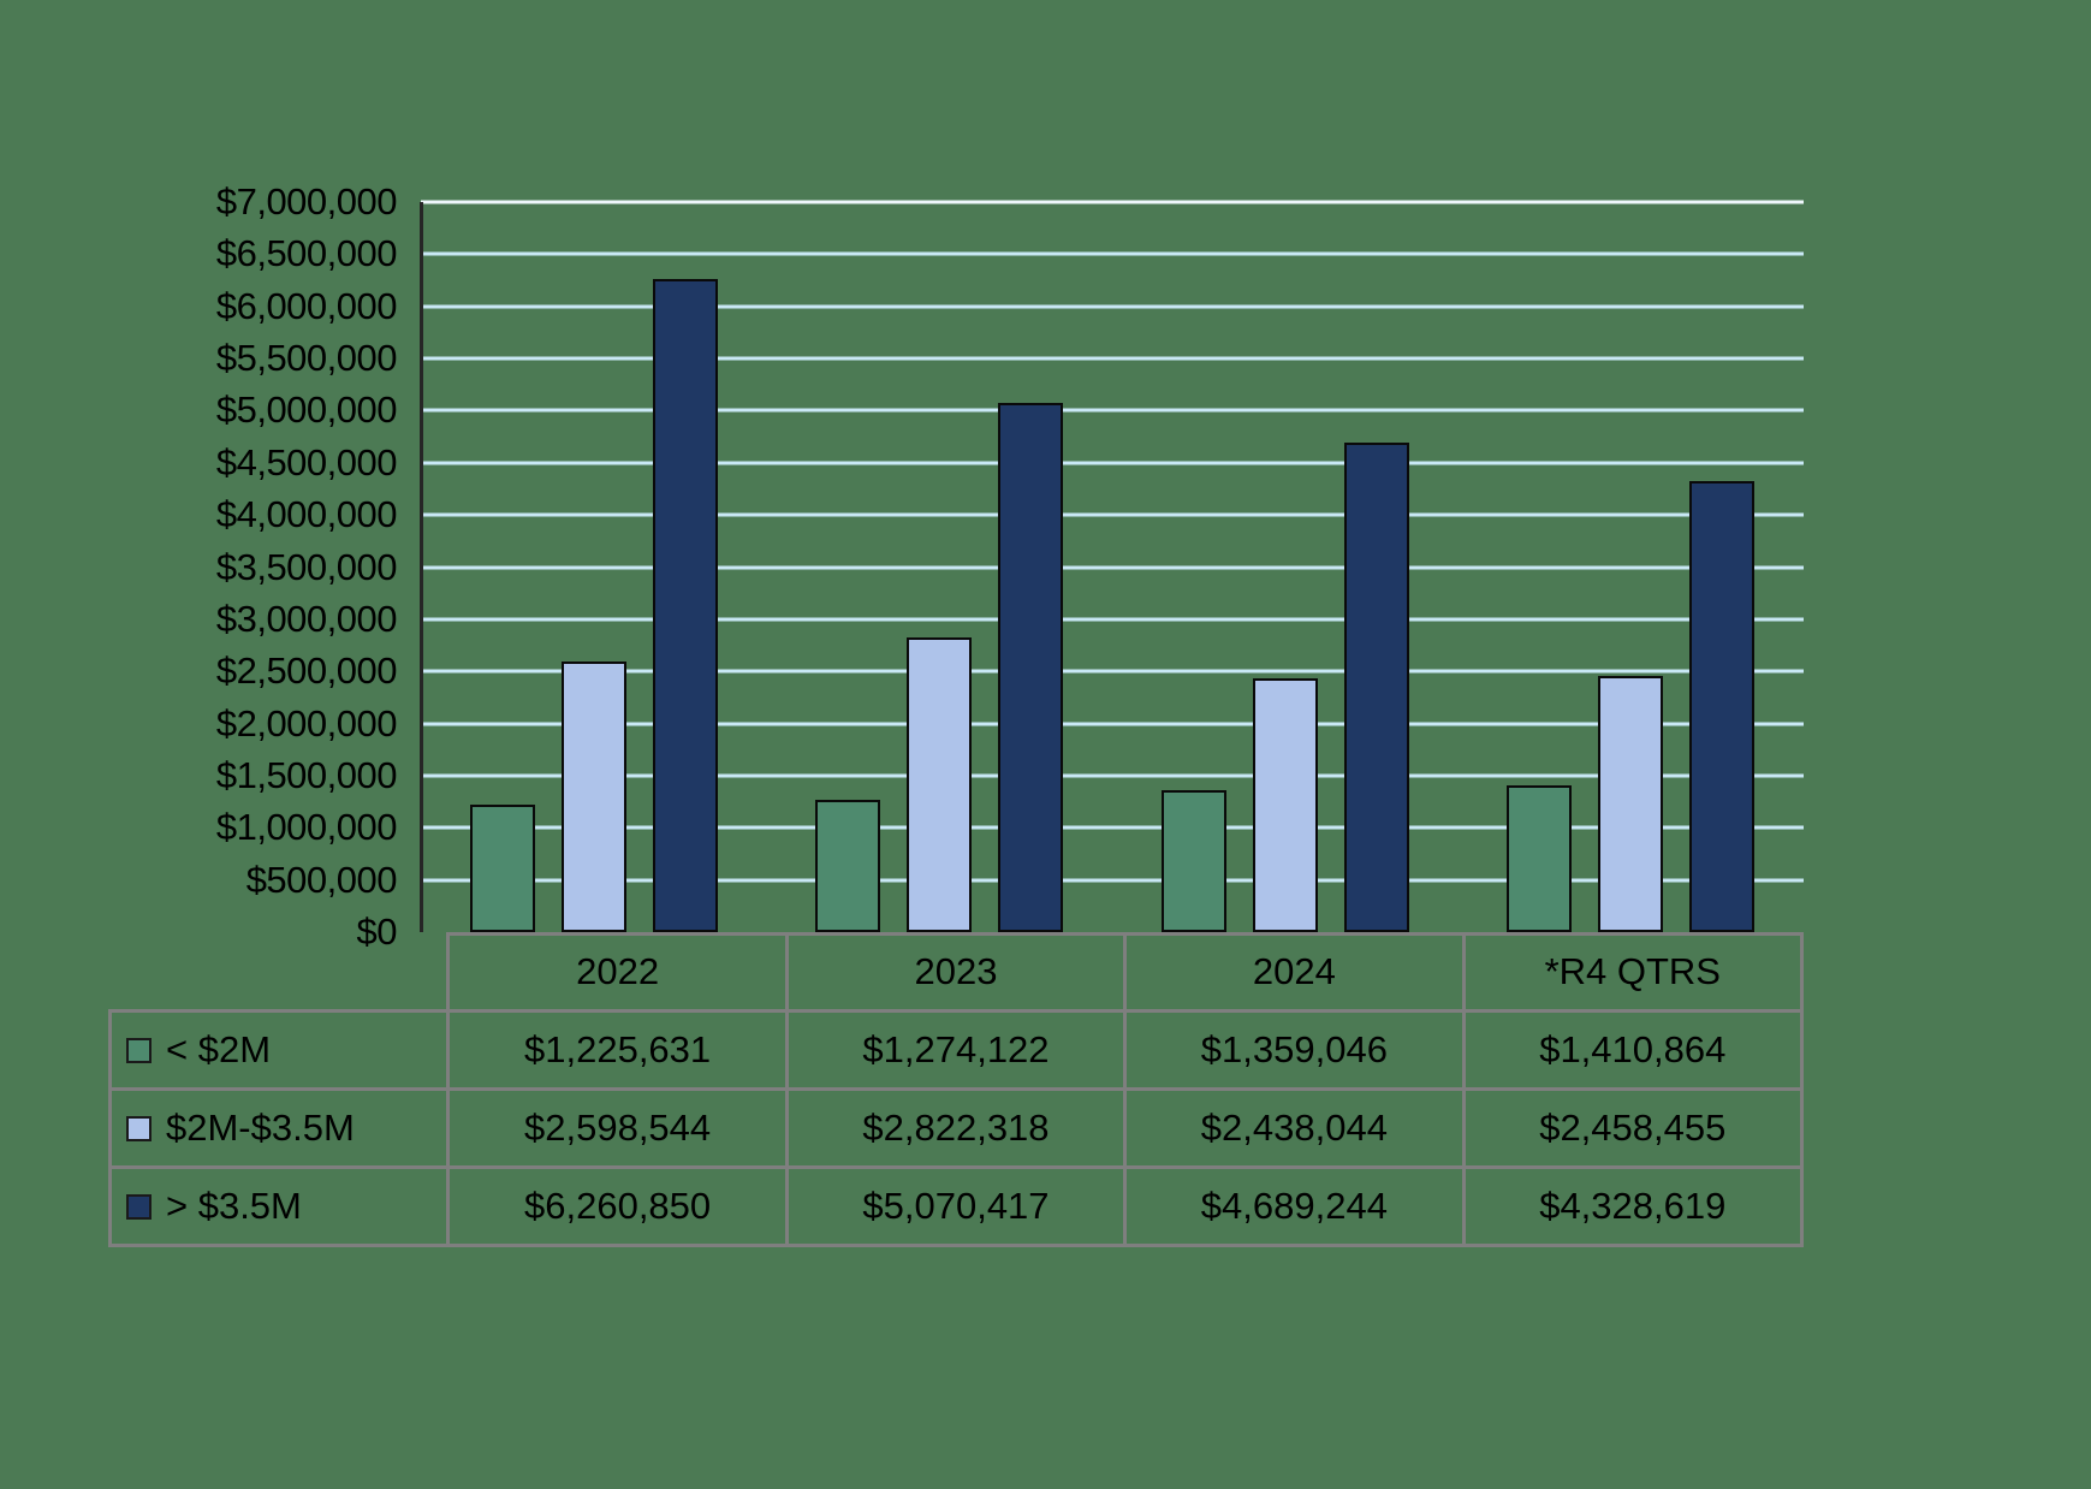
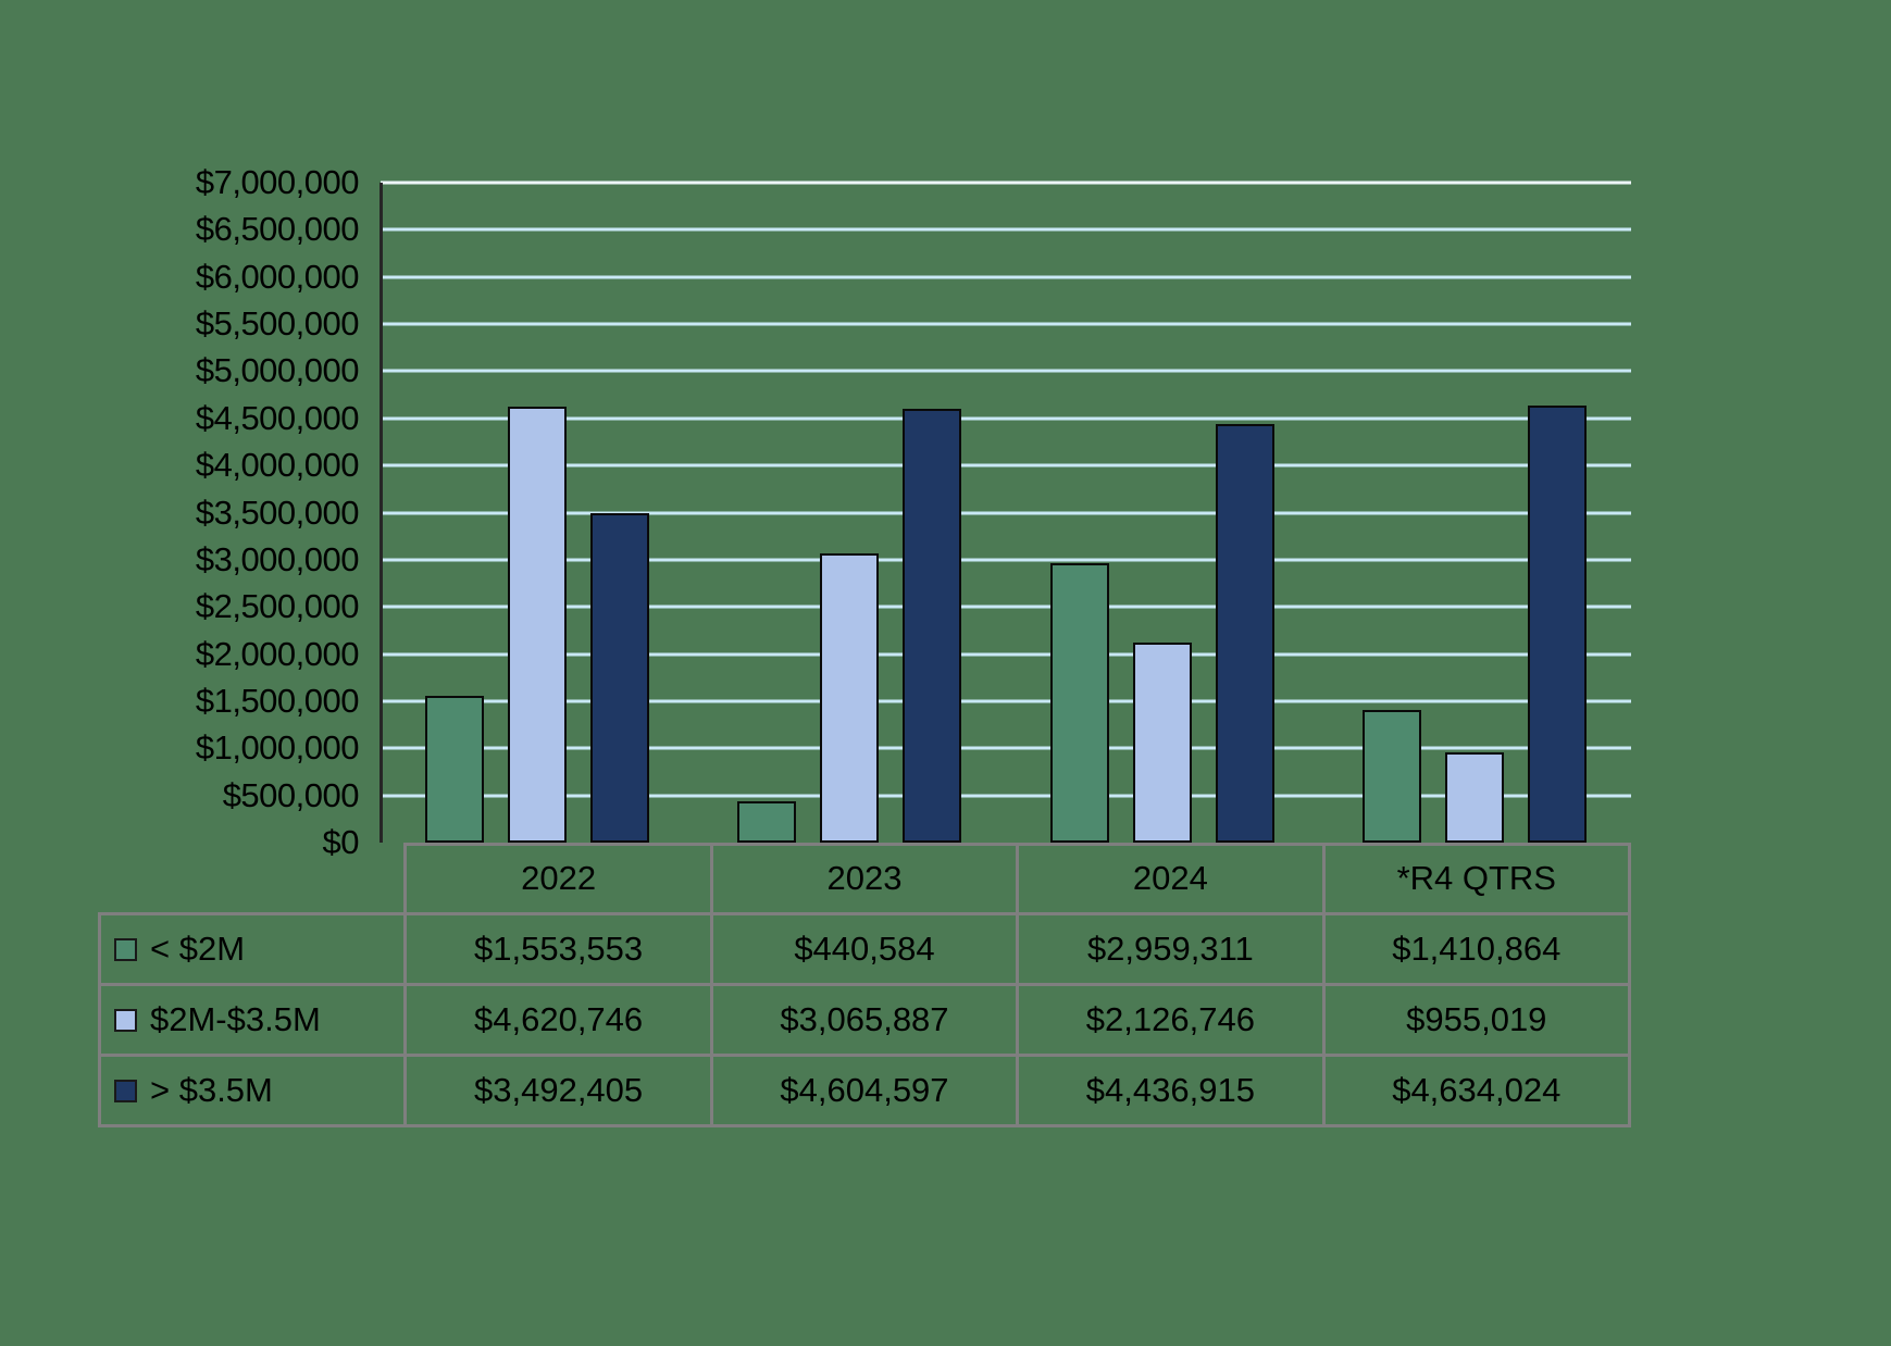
< $2M/2022: $1,225,631 -> $1,553,553
$2M-$3.5M/2022: $2,598,544 -> $4,620,746
> $3.5M/2022: $6,260,850 -> $3,492,405
< $2M/2023: $1,274,122 -> $440,584
$2M-$3.5M/2023: $2,822,318 -> $3,065,887
> $3.5M/2023: $5,070,417 -> $4,604,597
< $2M/2024: $1,359,046 -> $2,959,311
$2M-$3.5M/2024: $2,438,044 -> $2,126,746
> $3.5M/2024: $4,689,244 -> $4,436,915
$2M-$3.5M/*R4 QTRS: $2,458,455 -> $955,019
> $3.5M/*R4 QTRS: $4,328,619 -> $4,634,024
